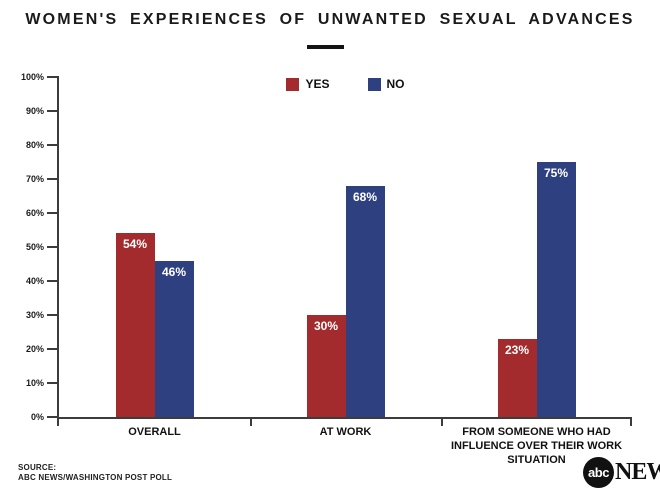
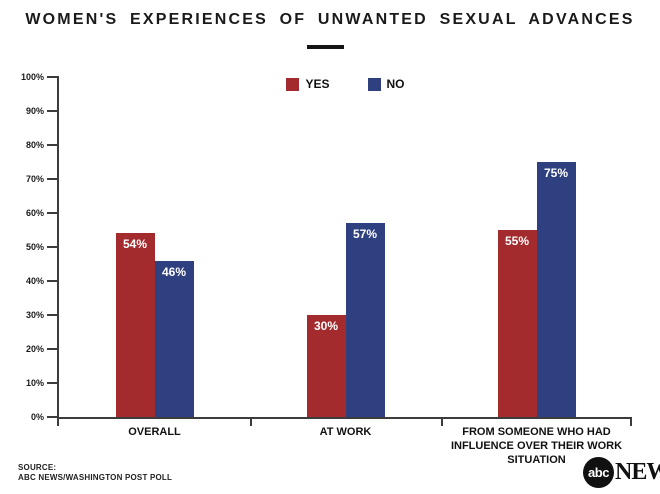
NO/AT WORK: 68% -> 57%
YES/FROM SOMEONE WHO HAD INFLUENCE OVER THEIR WORK SITUATION: 23% -> 55%
